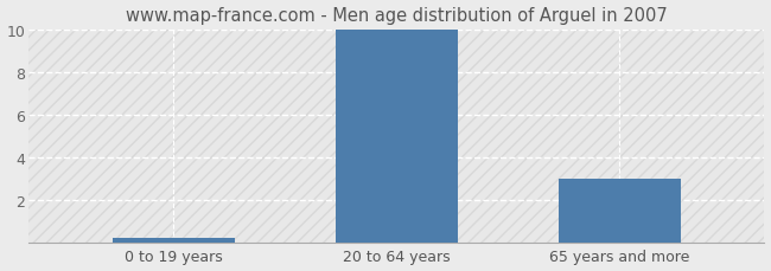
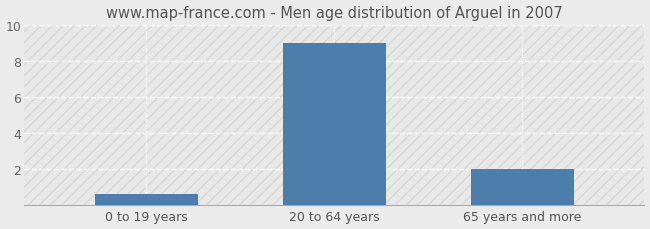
0 to 19 years: 0.2 -> 0.6
20 to 64 years: 10.0 -> 9.0
65 years and more: 3.0 -> 2.0
